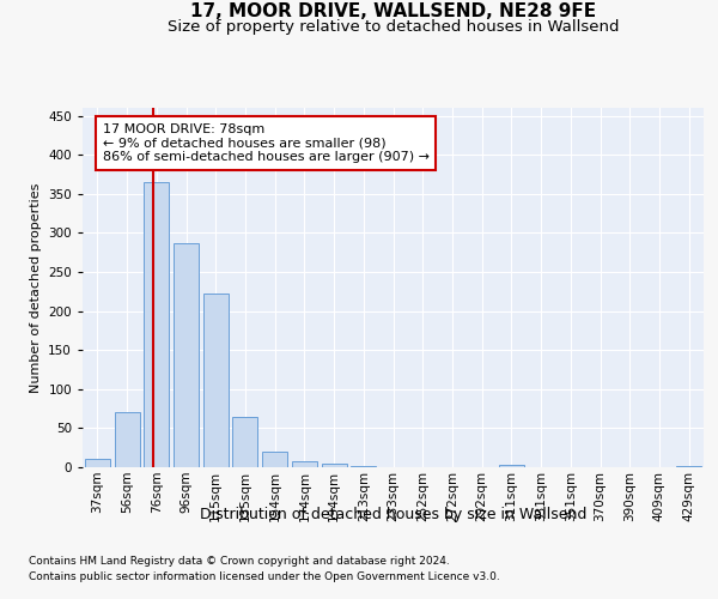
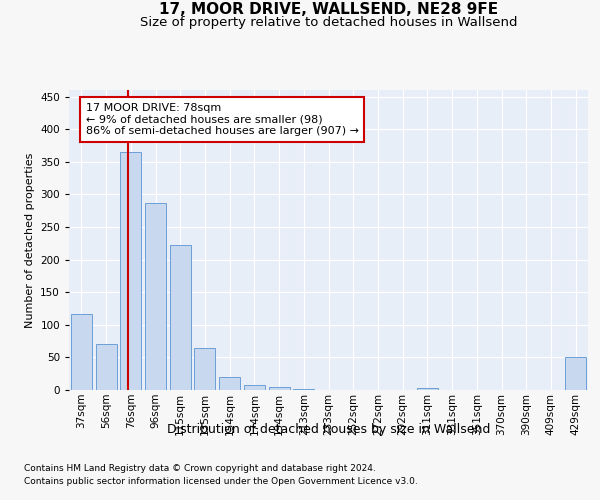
37sqm: 11 -> 116
429sqm: 2 -> 50
